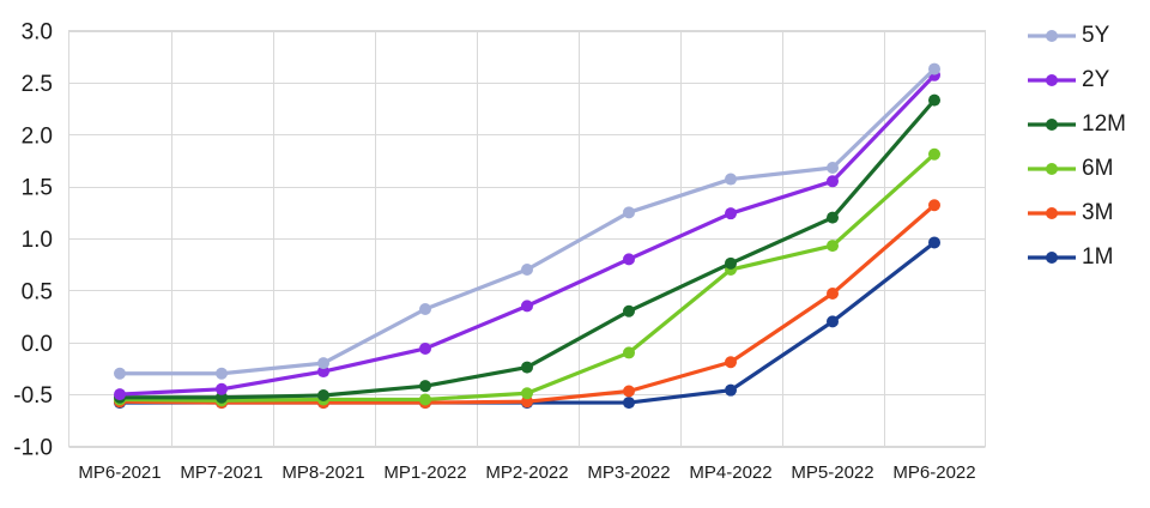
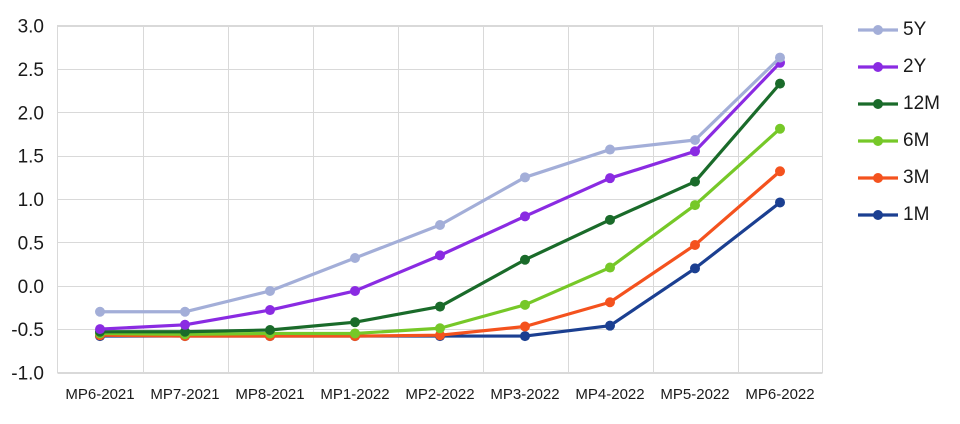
5Y/MP8-2021: -0.2 -> -0.1
6M/MP3-2022: -0.1 -> -0.2
6M/MP4-2022: 0.7 -> 0.2
